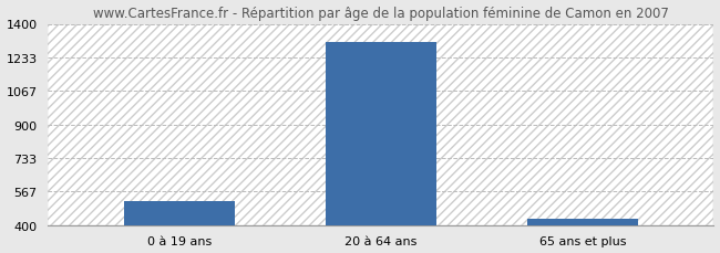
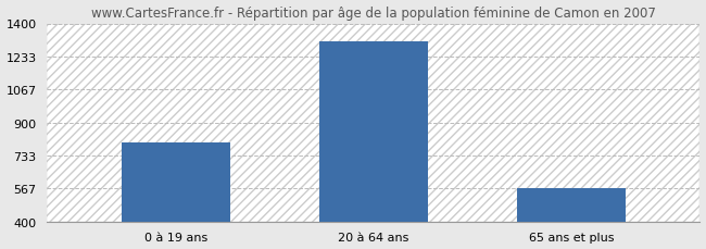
0 à 19 ans: 520 -> 800
65 ans et plus: 430 -> 570
